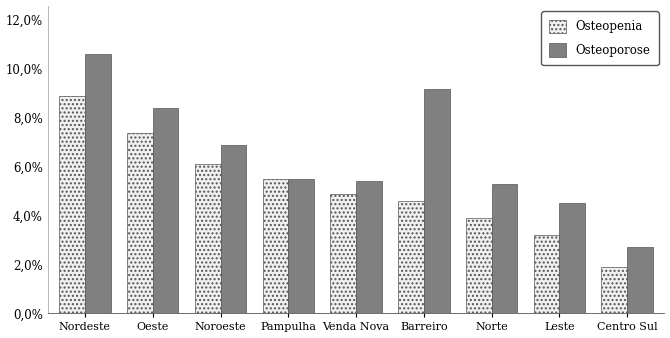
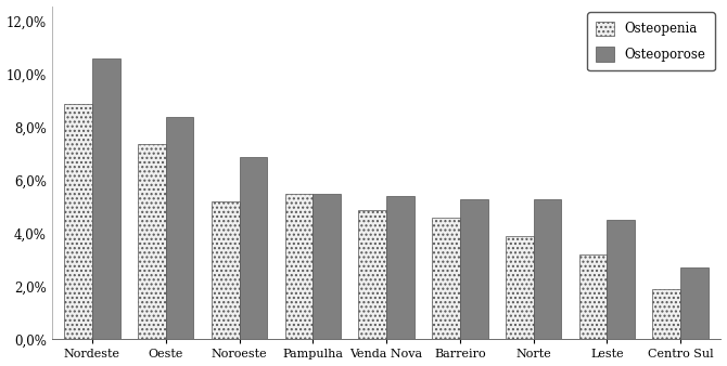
Osteopenia/Noroeste: 6,1% -> 5,2%
Osteoporose/Barreiro: 9,2% -> 5,3%
